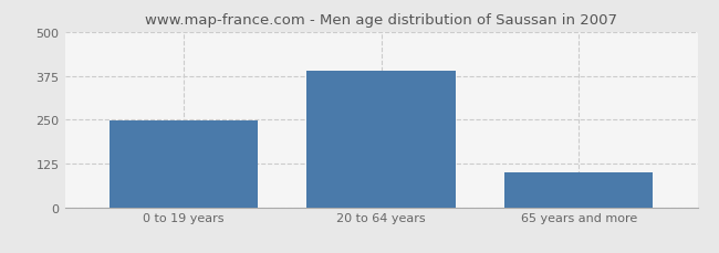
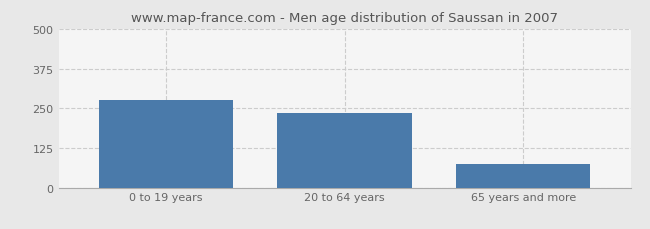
0 to 19 years: 248 -> 275
20 to 64 years: 390 -> 235
65 years and more: 100 -> 75
